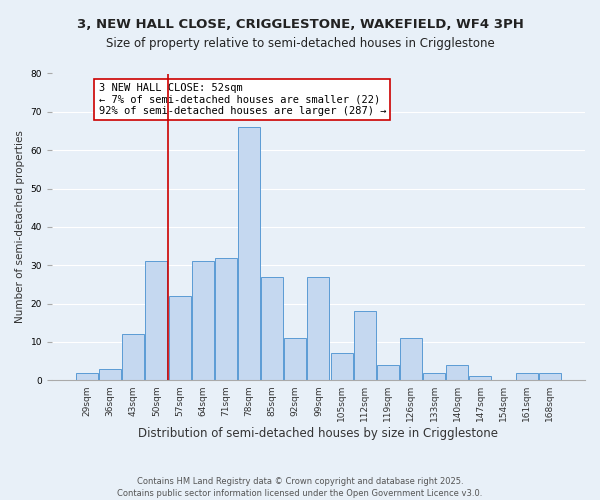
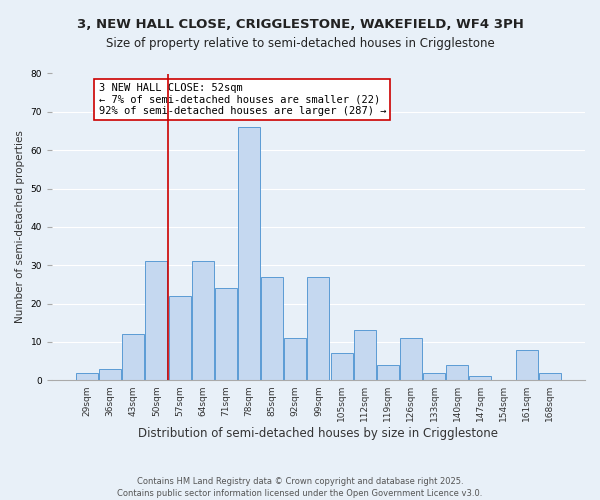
71sqm: 32 -> 24
112sqm: 18 -> 13
161sqm: 2 -> 8
